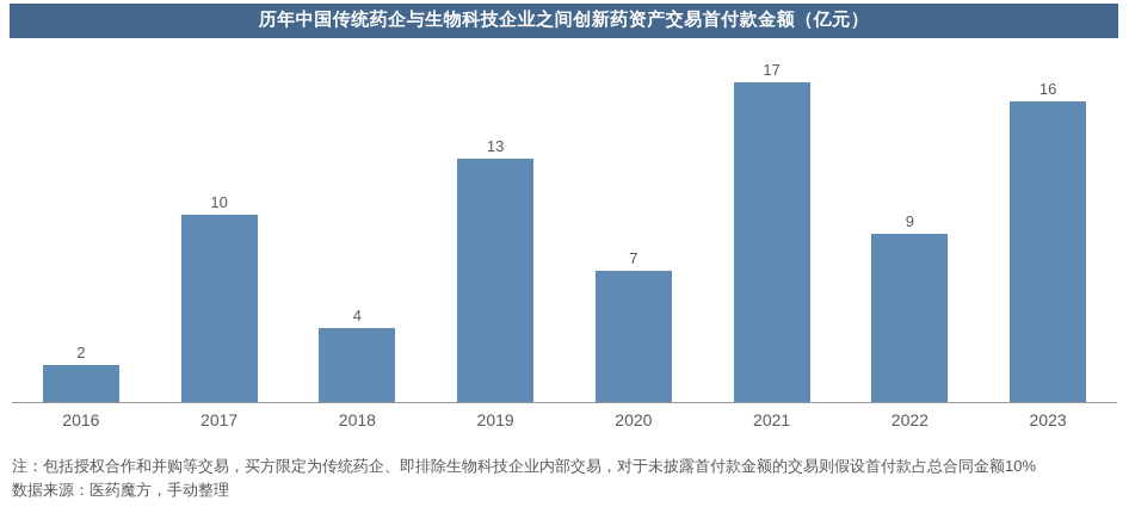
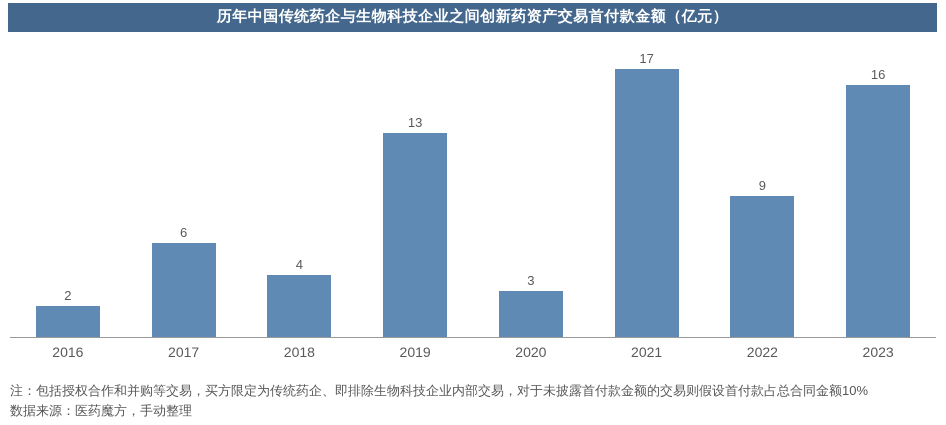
2017: 10 -> 6
2020: 7 -> 3
